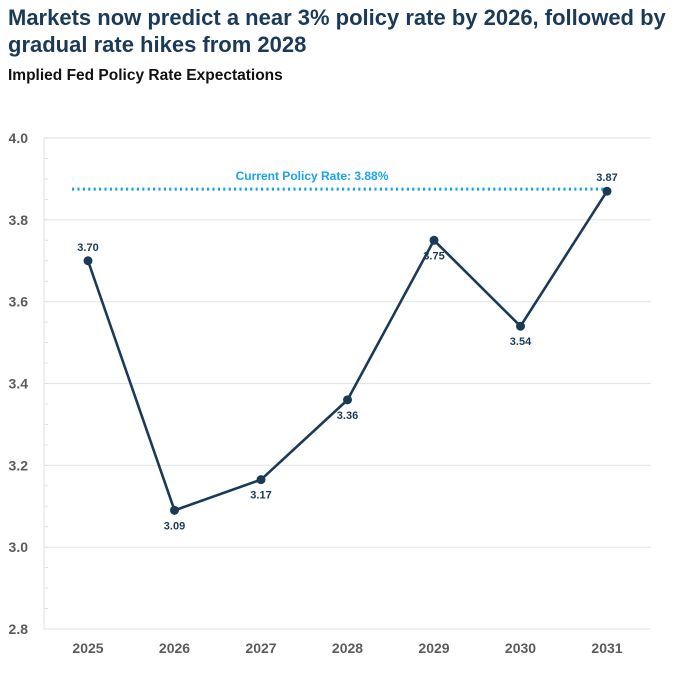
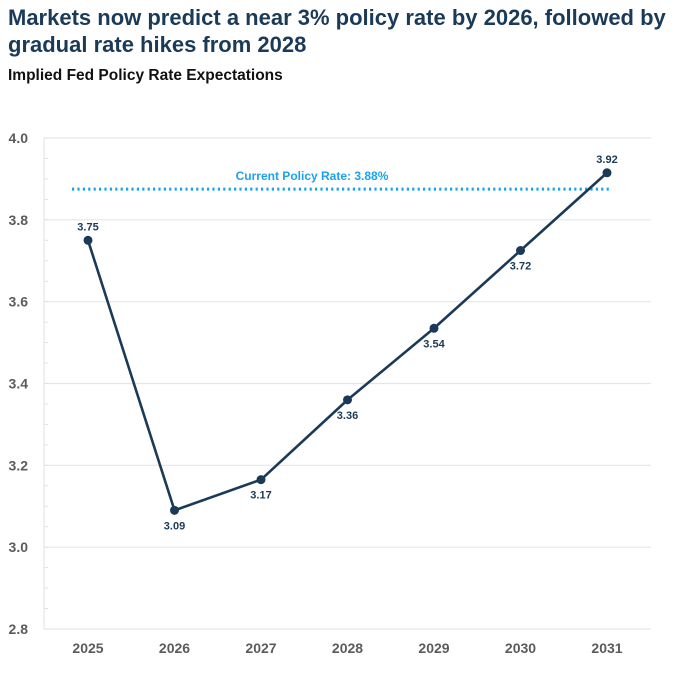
2025: 3.70 -> 3.75
2029: 3.75 -> 3.54
2030: 3.54 -> 3.72
2031: 3.87 -> 3.92
